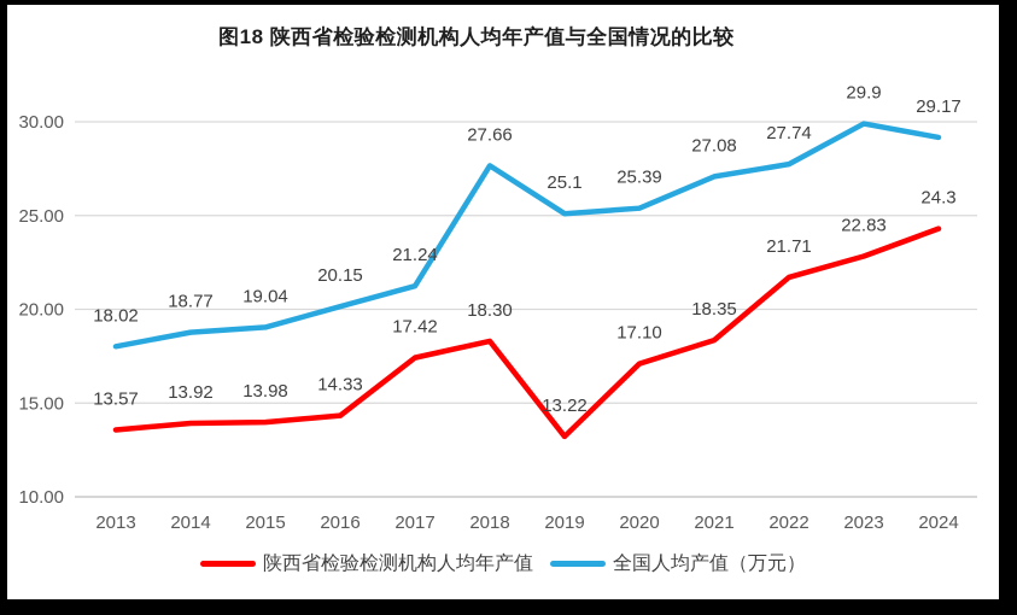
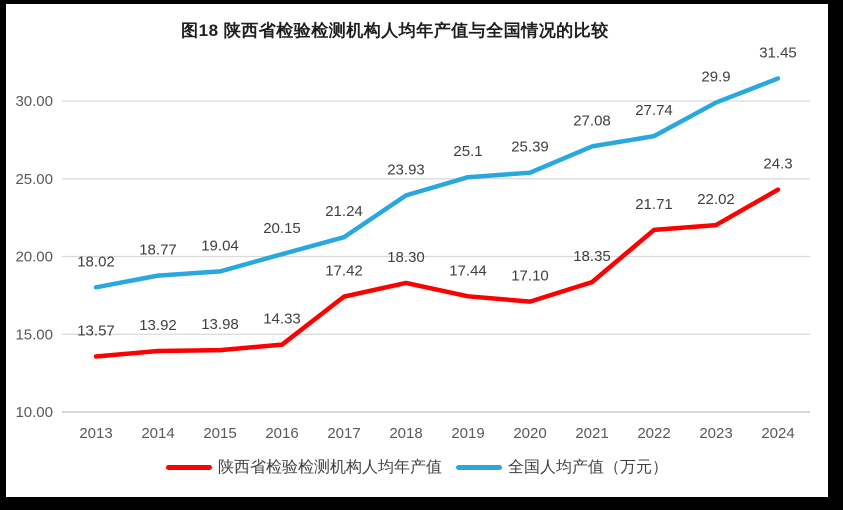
全国人均产值（万元）/2018: 27.66 -> 23.93
陕西省检验检测机构人均年产值/2019: 13.22 -> 17.44
陕西省检验检测机构人均年产值/2023: 22.83 -> 22.02
全国人均产值（万元）/2024: 29.17 -> 31.45
